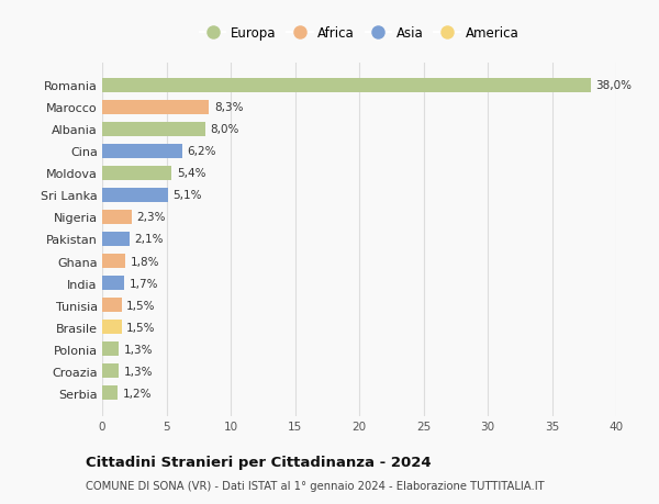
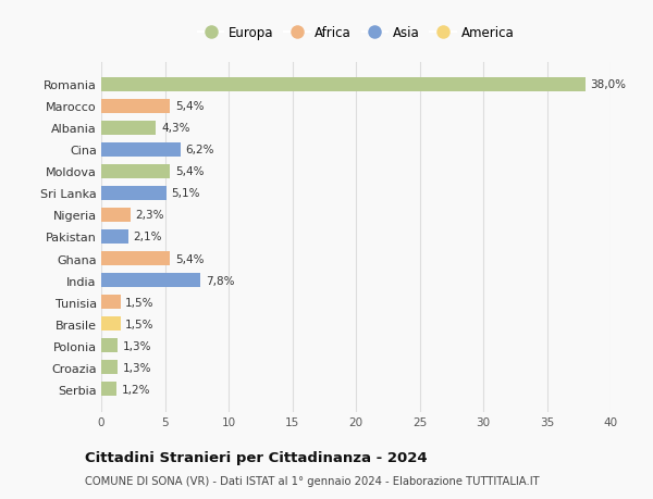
Marocco: 8,3% -> 5,4%
Albania: 8,0% -> 4,3%
Ghana: 1,8% -> 5,4%
India: 1,7% -> 7,8%
